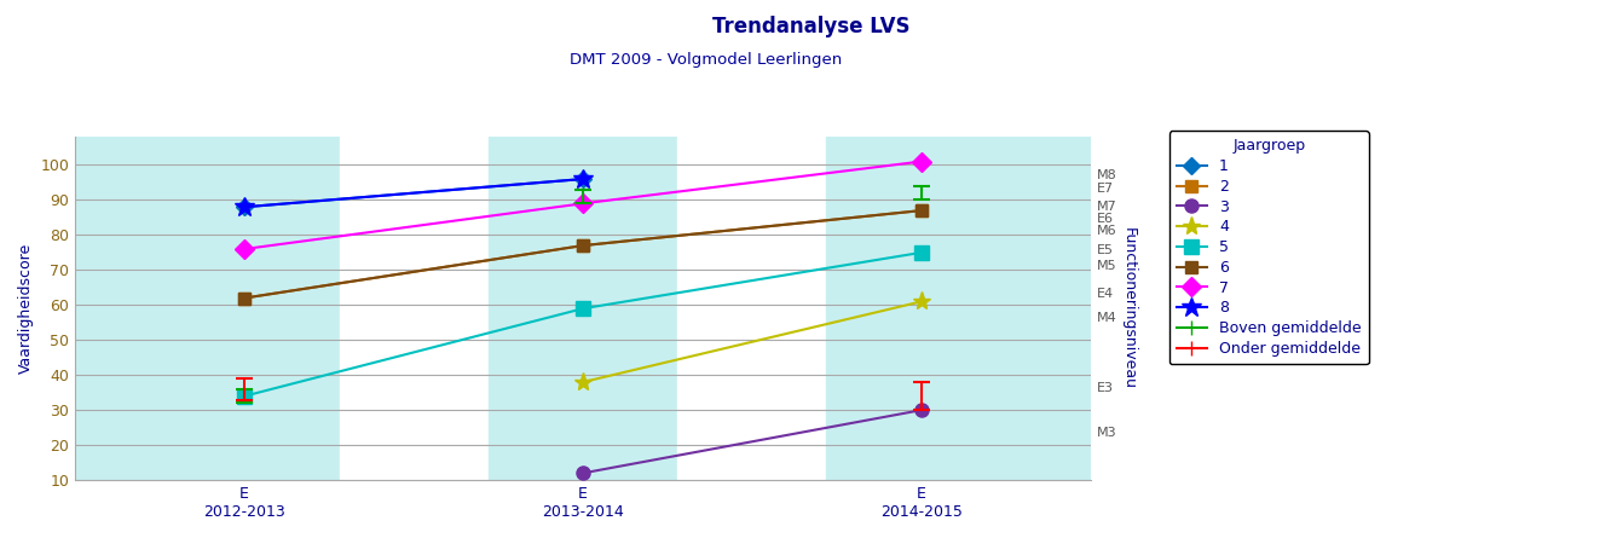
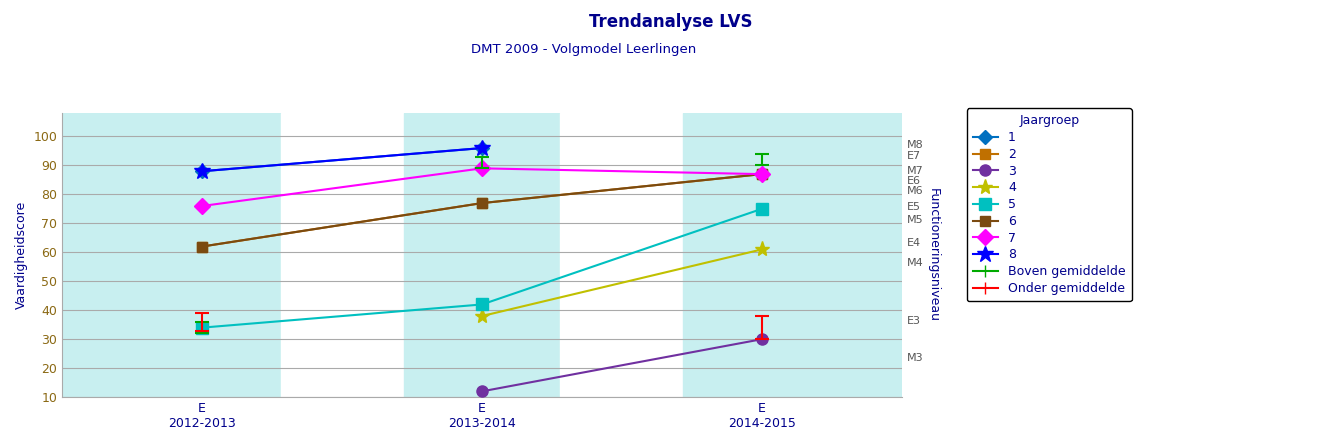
5/E 2013-2014: 59 -> 42
7/E 2014-2015: 101 -> 87
